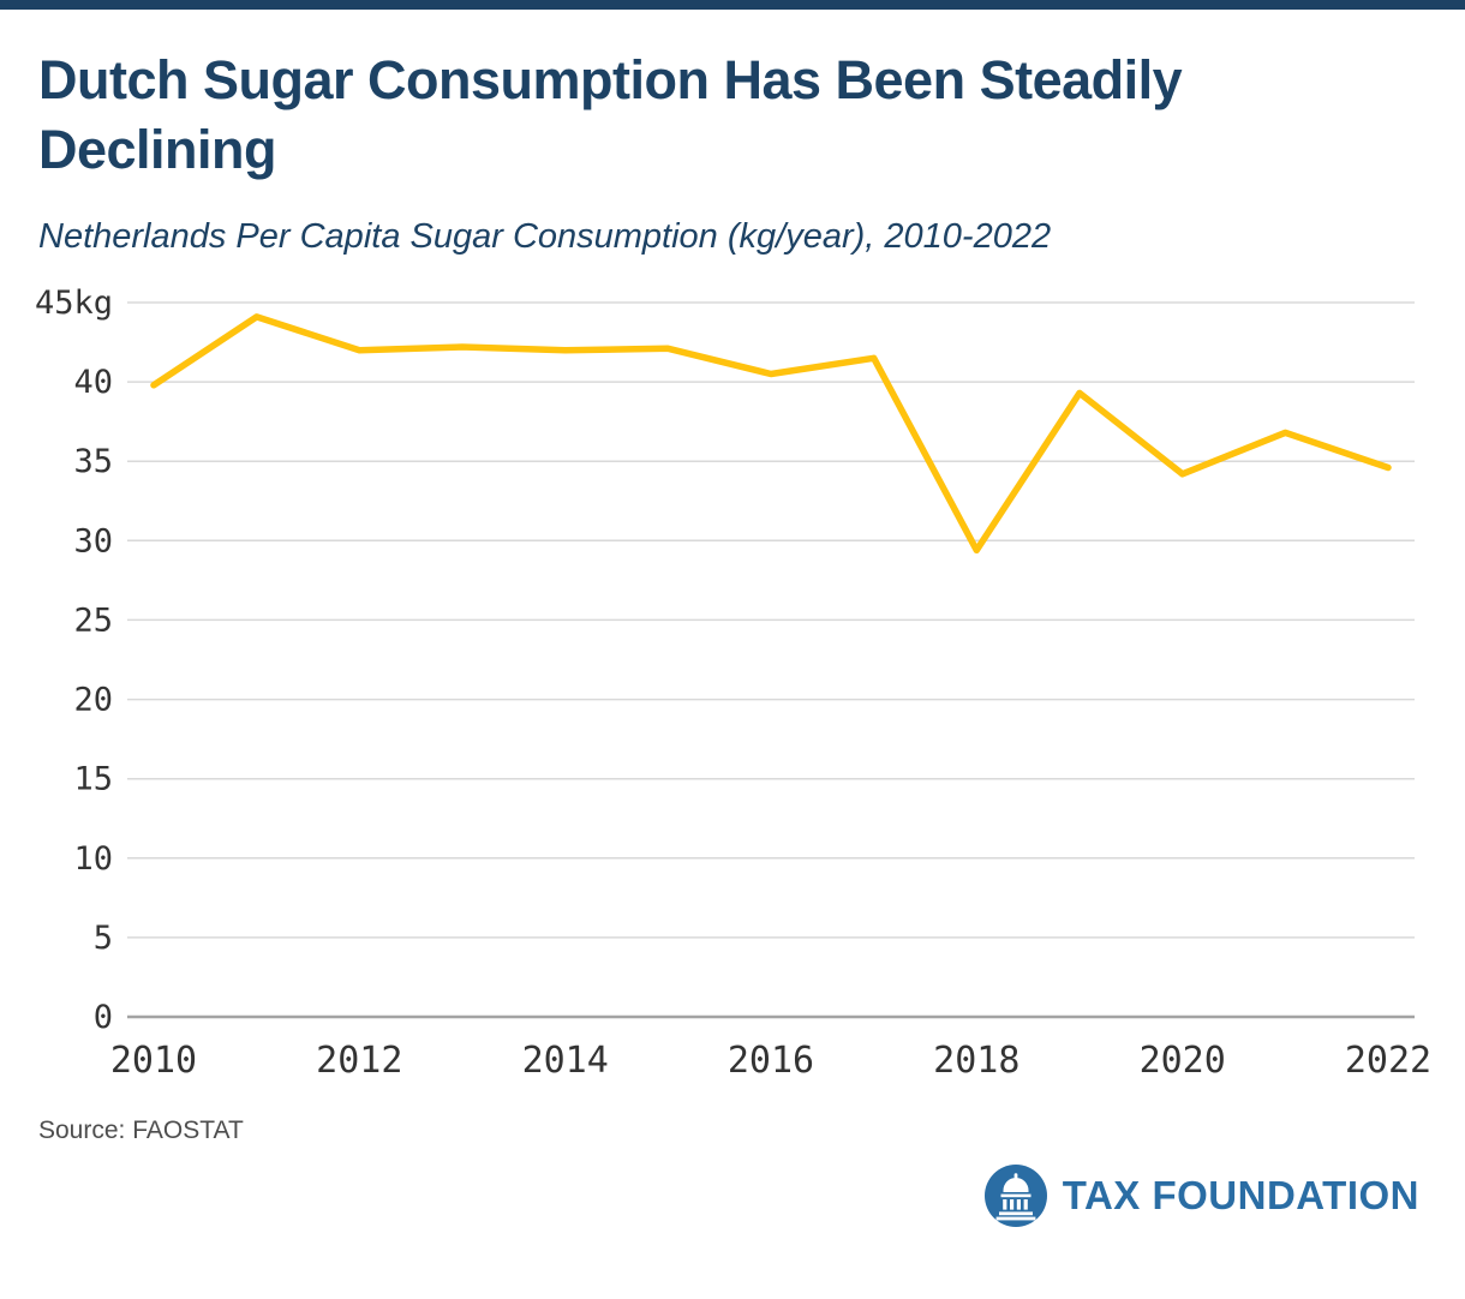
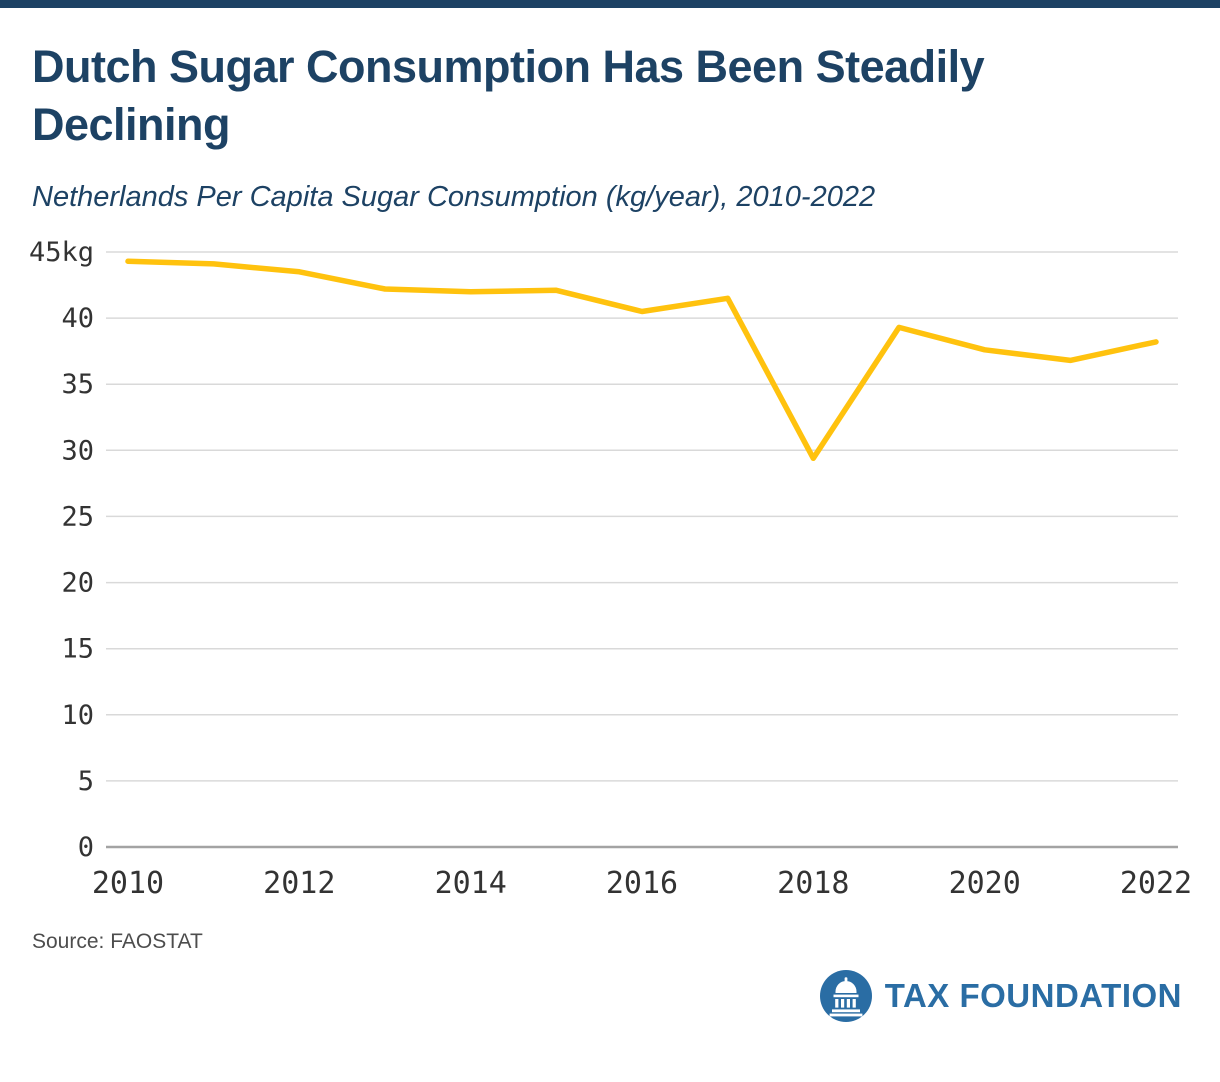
2010: 39.8 -> 44.3
2012: 42.0 -> 43.5
2020: 34.2 -> 37.6
2022: 34.6 -> 38.2
